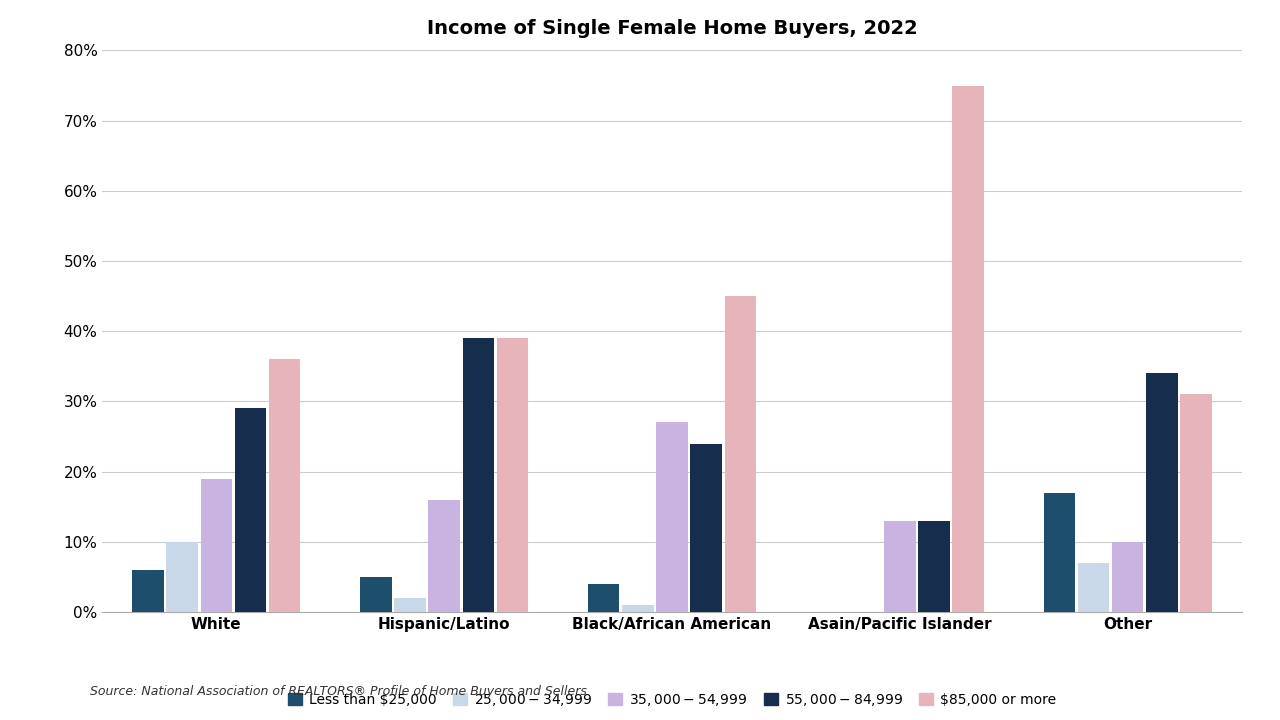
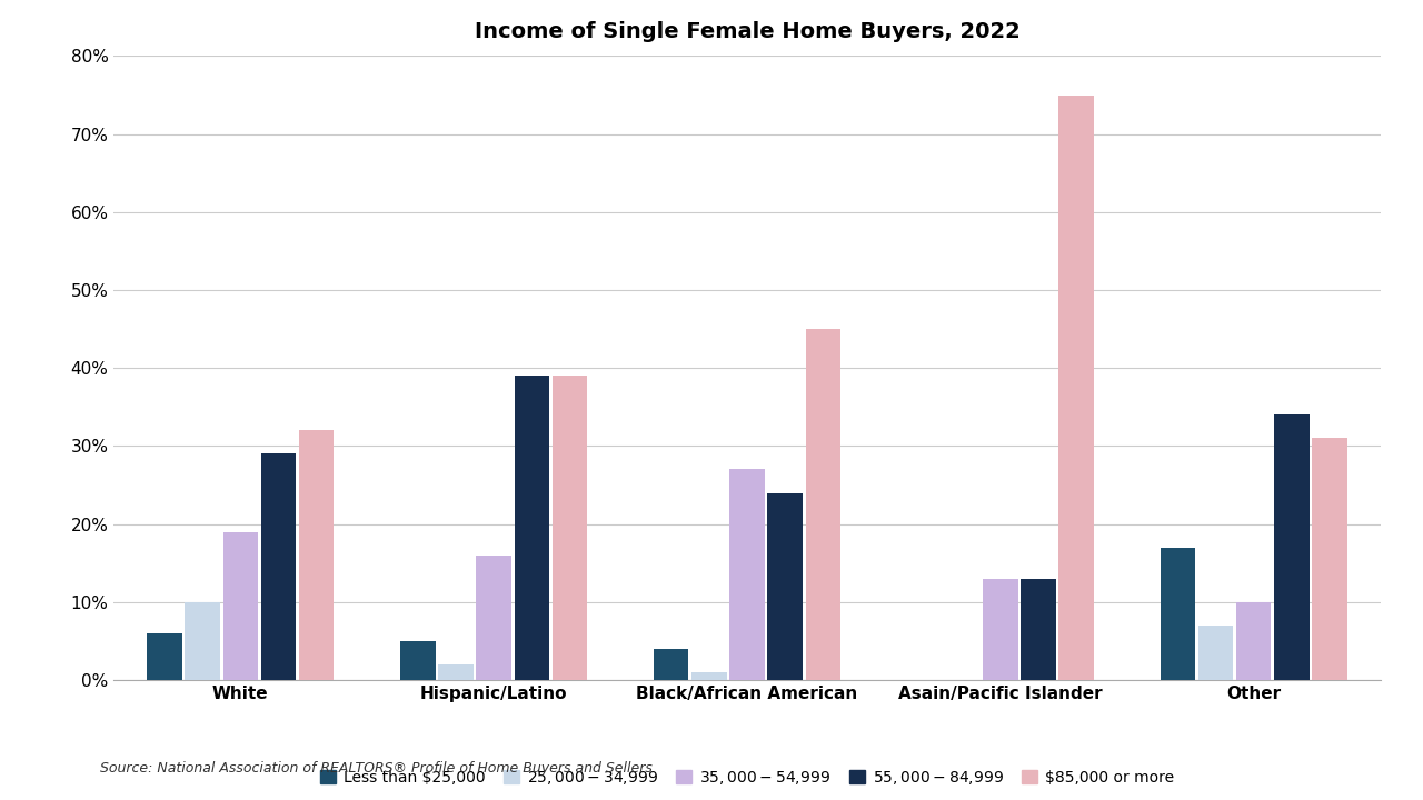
$85,000 or more/White: 36% -> 32%
